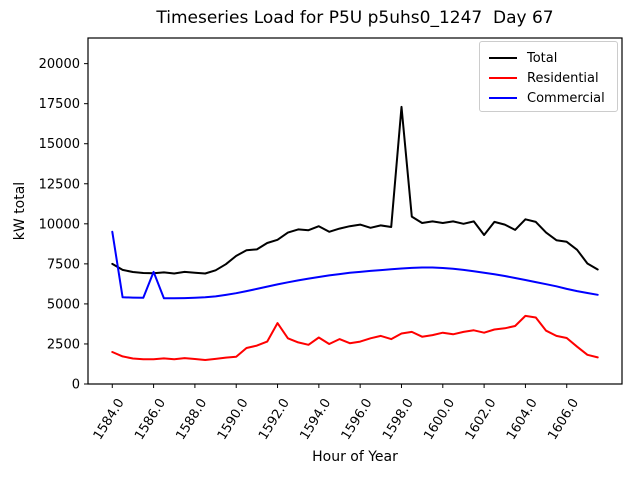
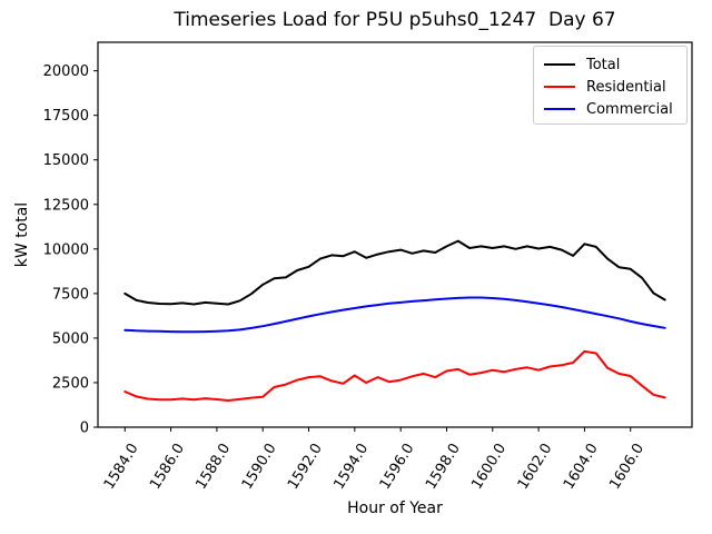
Commercial/1584.0: 9500 -> 5400
Commercial/1586.0: 7000 -> 5400
Residential/1592.0: 3800 -> 2800
Total/1598.0: 17300 -> 10200
Total/1602.0: 9300 -> 10000
